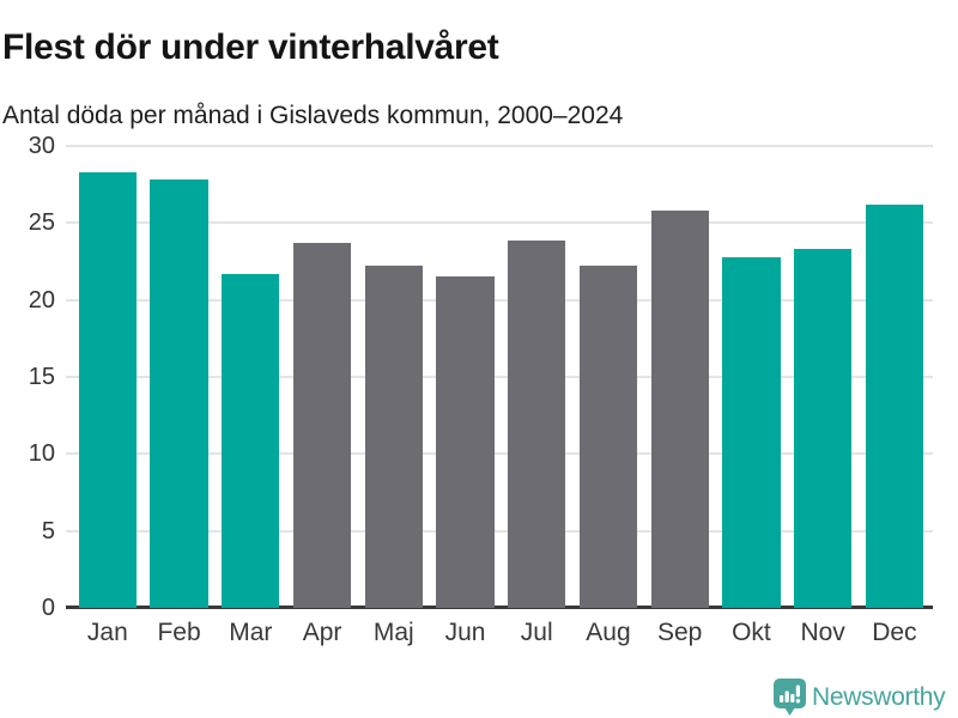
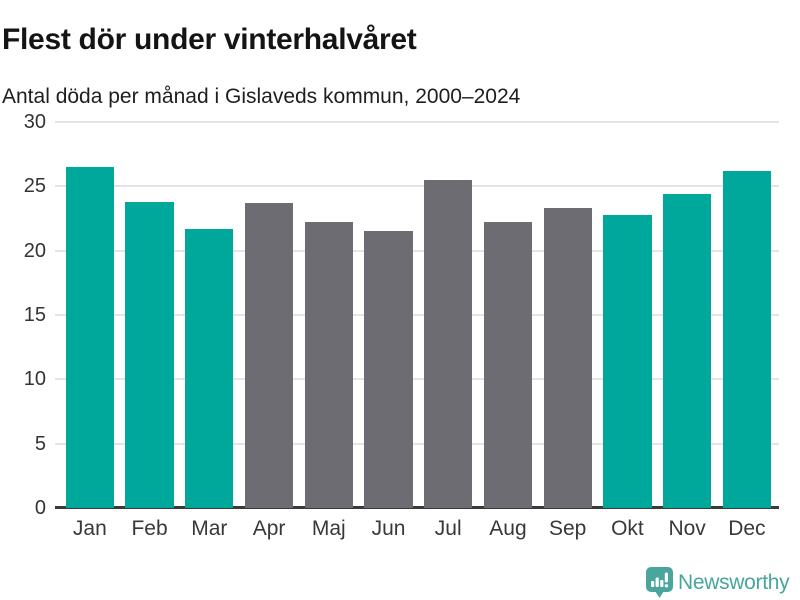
Jan: 28.3 -> 26.5
Feb: 27.8 -> 23.8
Jul: 23.9 -> 25.5
Sep: 25.8 -> 23.3
Nov: 23.3 -> 24.4
